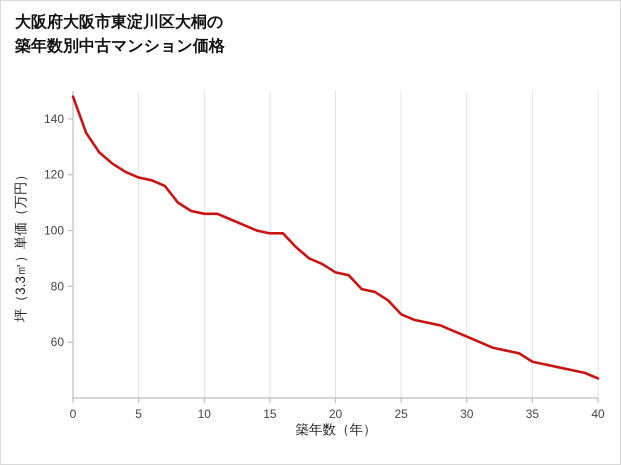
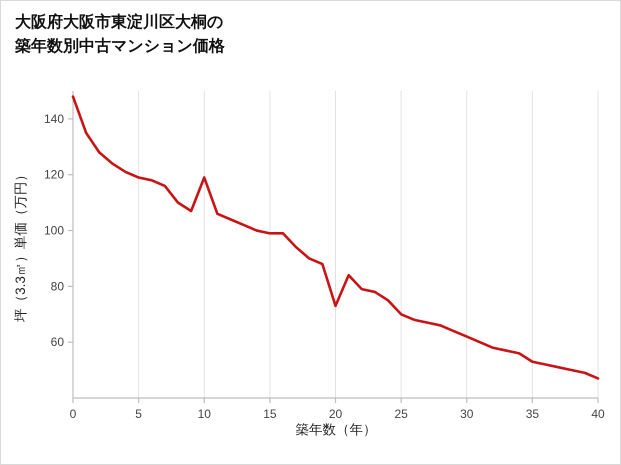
10: 106 -> 119
20: 85 -> 73
